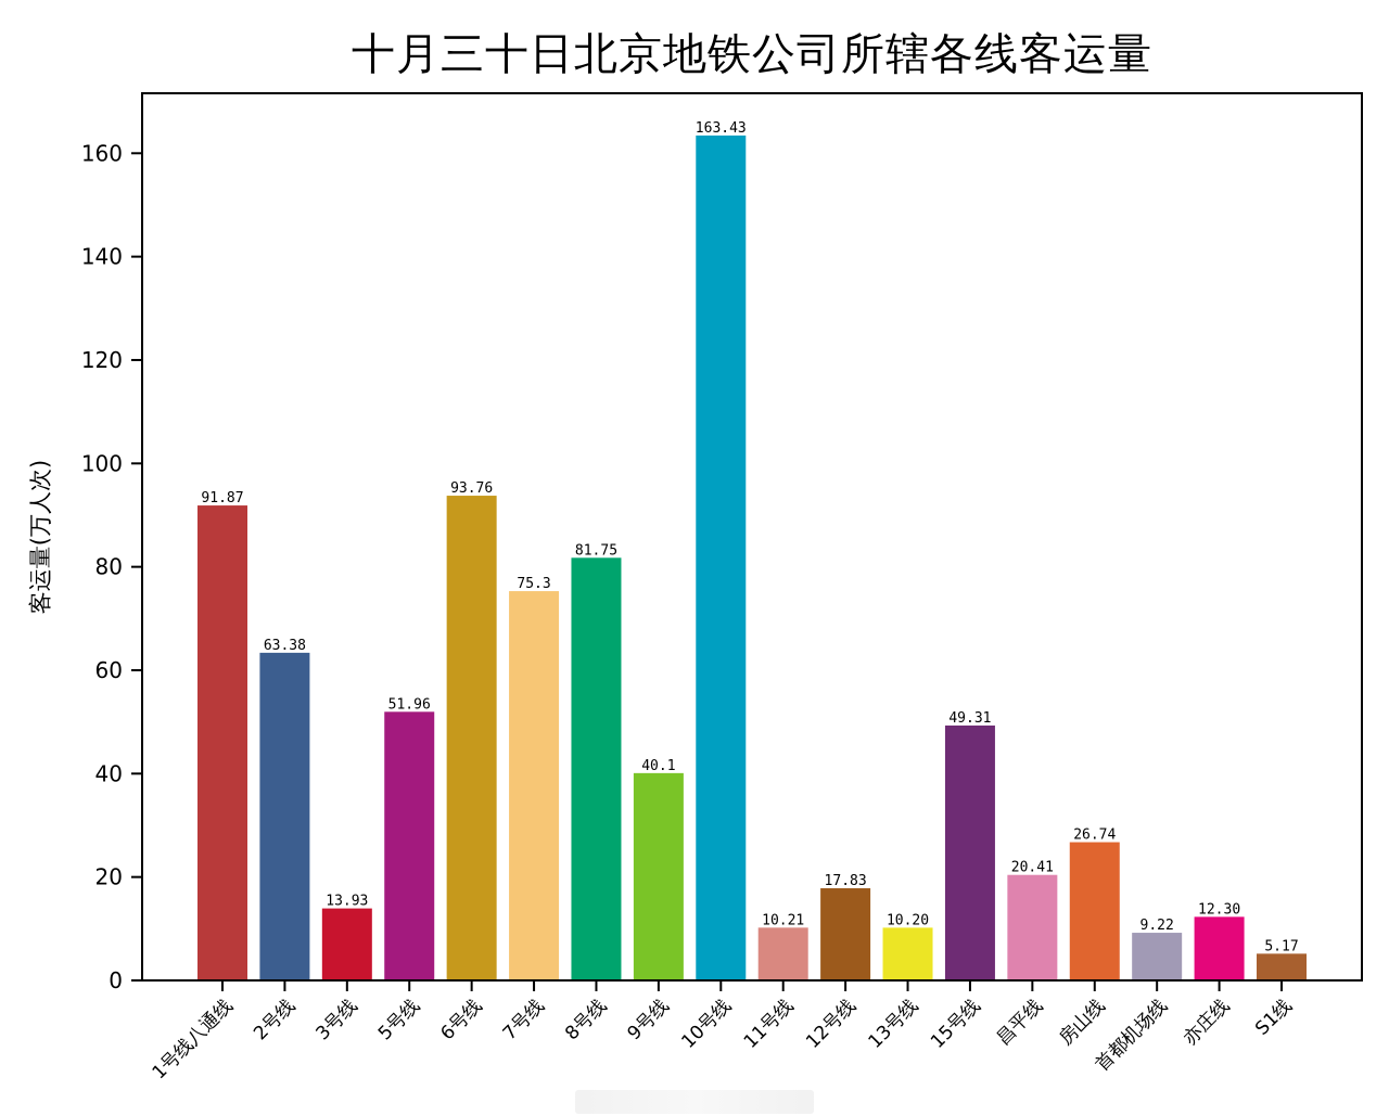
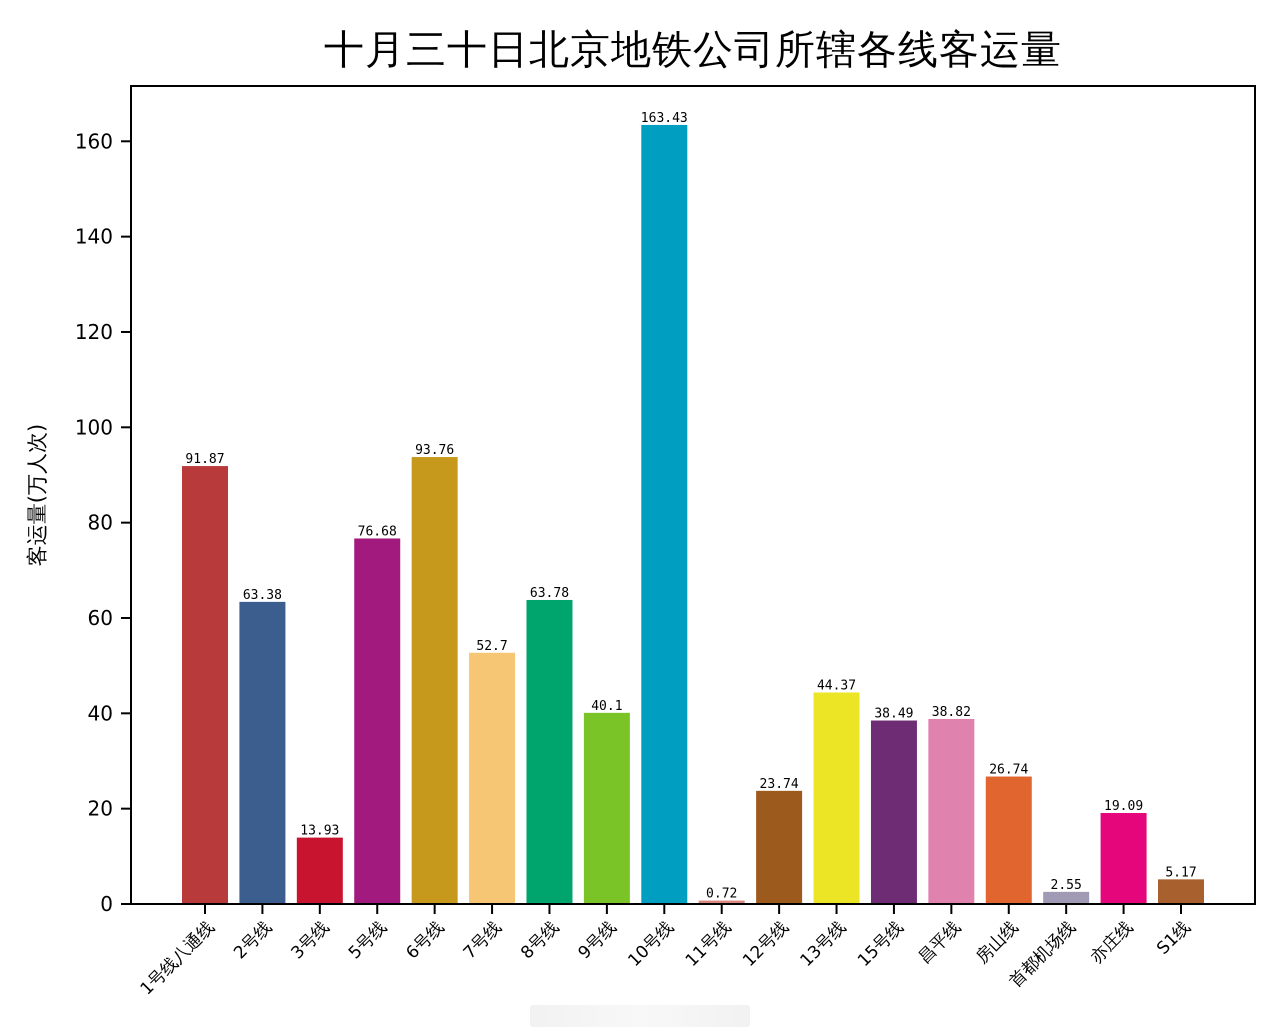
5号线: 51.96 -> 76.68
7号线: 75.3 -> 52.7
8号线: 81.75 -> 63.78
11号线: 10.21 -> 0.72
12号线: 17.83 -> 23.74
13号线: 10.20 -> 44.37
15号线: 49.31 -> 38.49
昌平线: 20.41 -> 38.82
首都机场线: 9.22 -> 2.55
亦庄线: 12.30 -> 19.09
